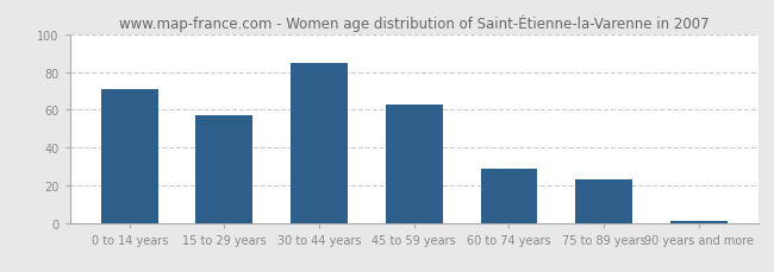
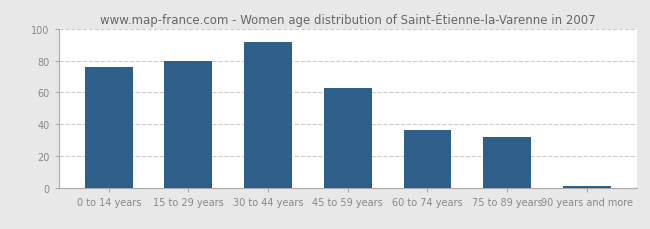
0 to 14 years: 71 -> 76
15 to 29 years: 57 -> 80
30 to 44 years: 85 -> 92
60 to 74 years: 29 -> 36
75 to 89 years: 23 -> 32
